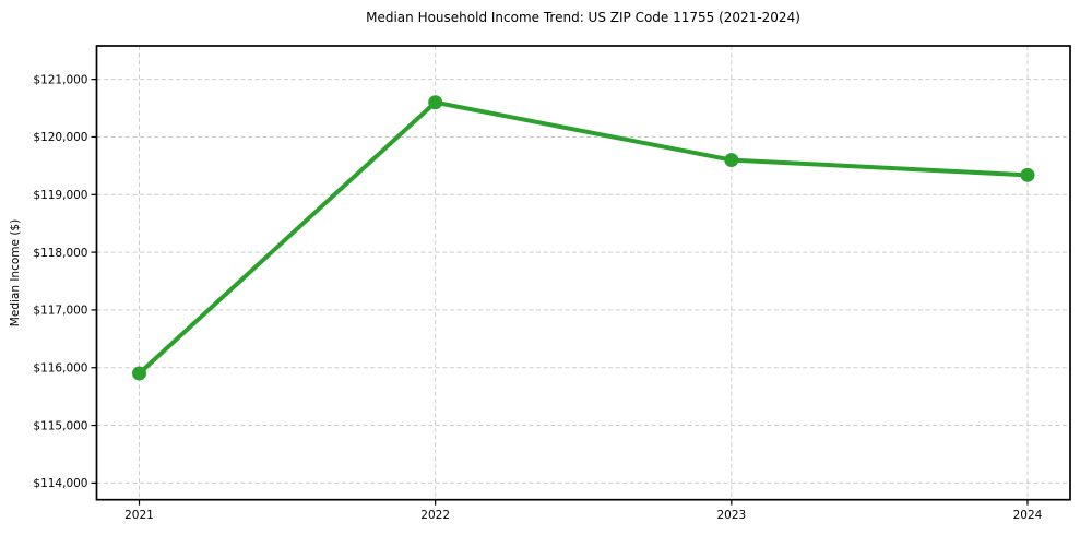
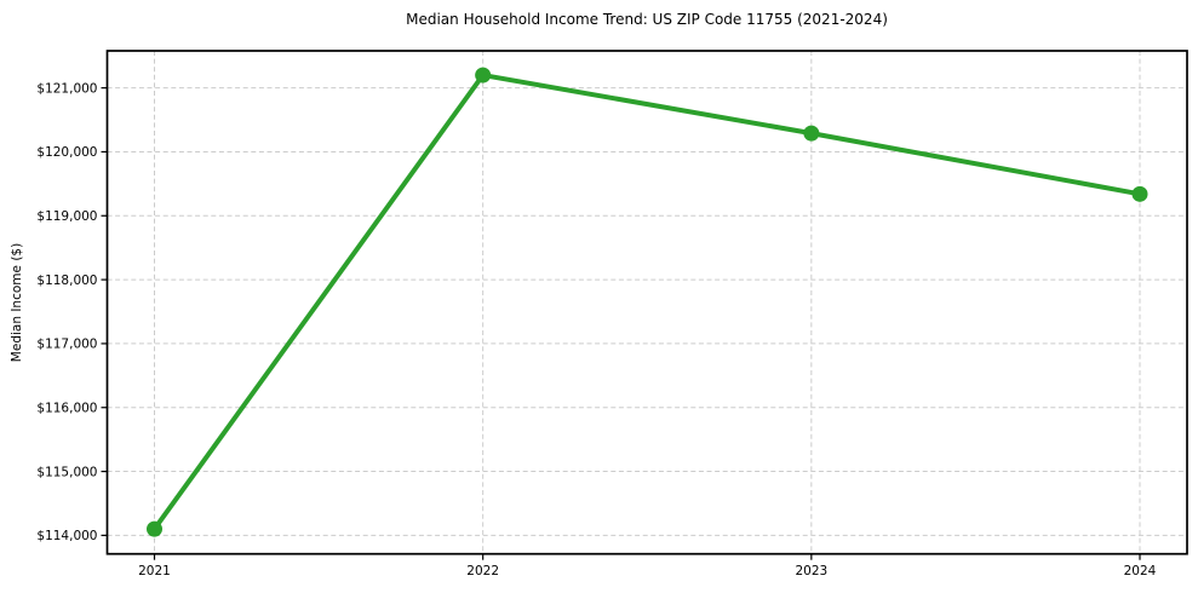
2021: $115900 -> $114100
2022: $120600 -> $121200
2023: $119600 -> $120300
